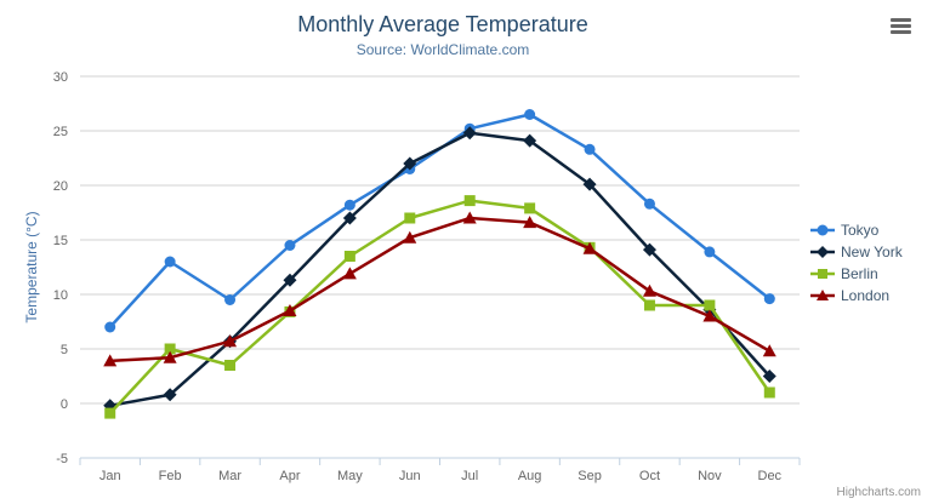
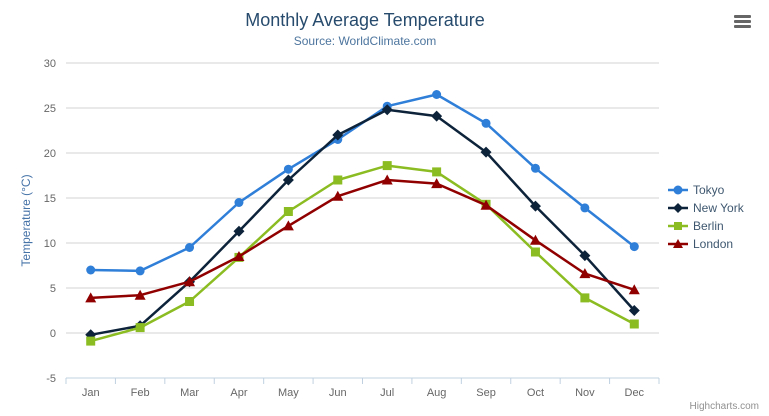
Tokyo/Feb: 13 -> 7
Berlin/Feb: 5 -> 1
Berlin/Nov: 9 -> 4
London/Nov: 8 -> 7
